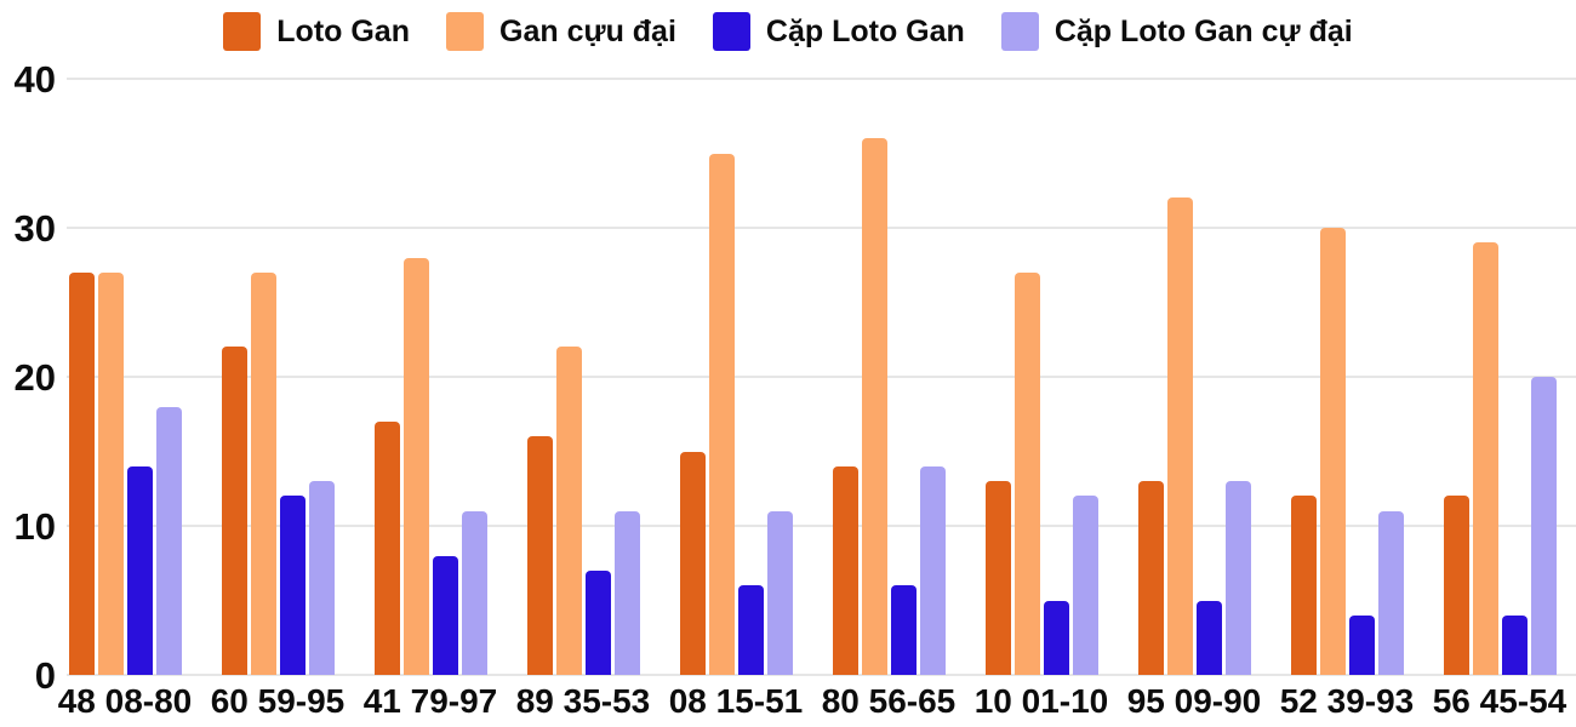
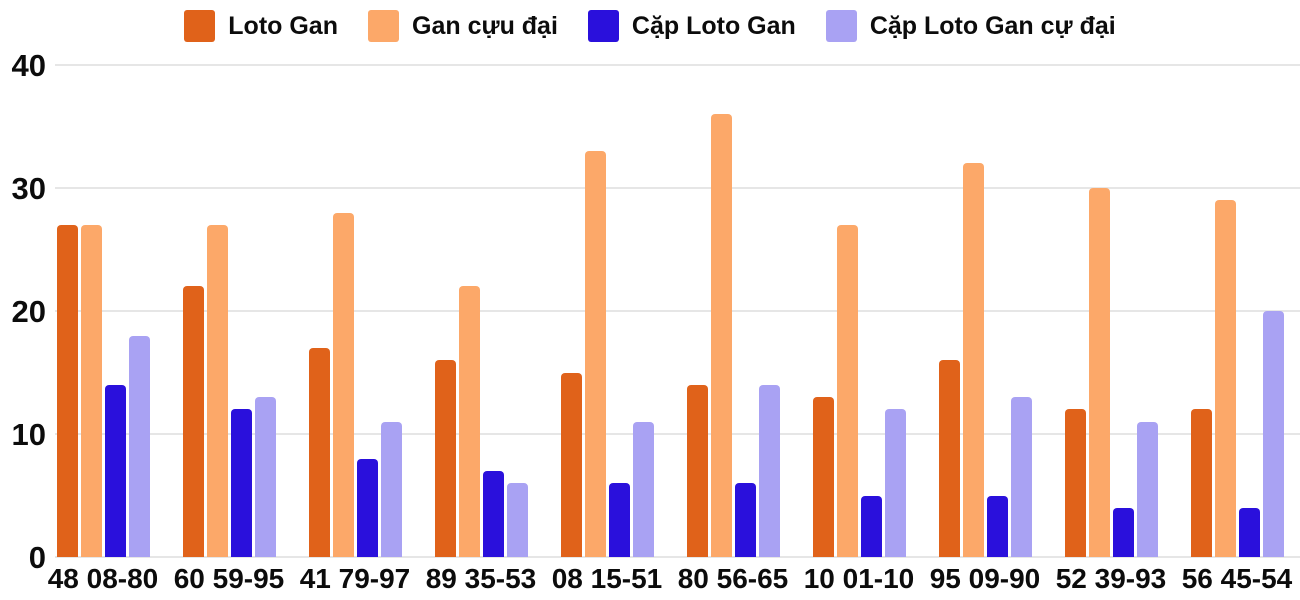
Cặp Loto Gan cự đại/89 35-53: 11 -> 6
Gan cựu đại/08 15-51: 35 -> 33
Loto Gan/95 09-90: 13 -> 16
